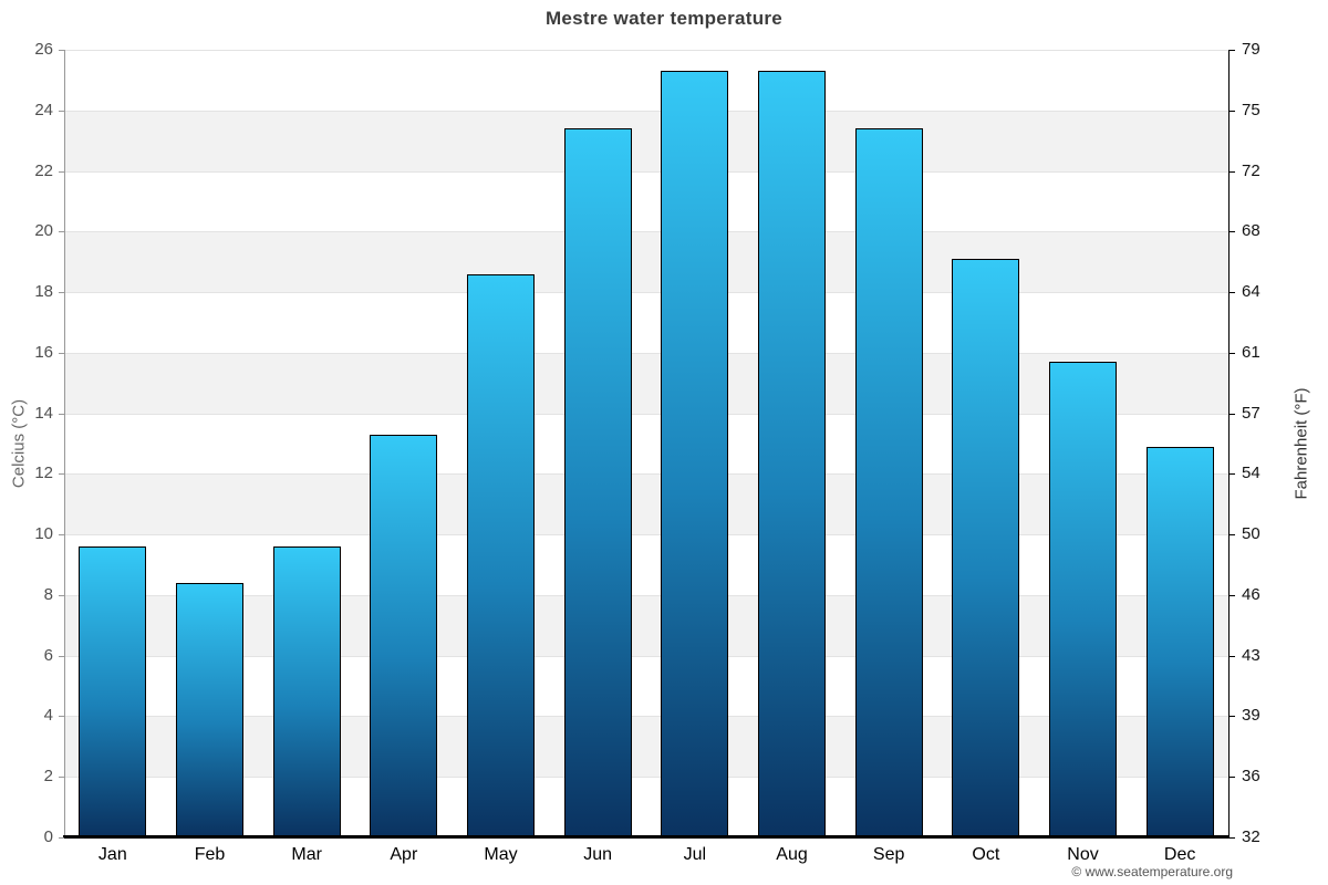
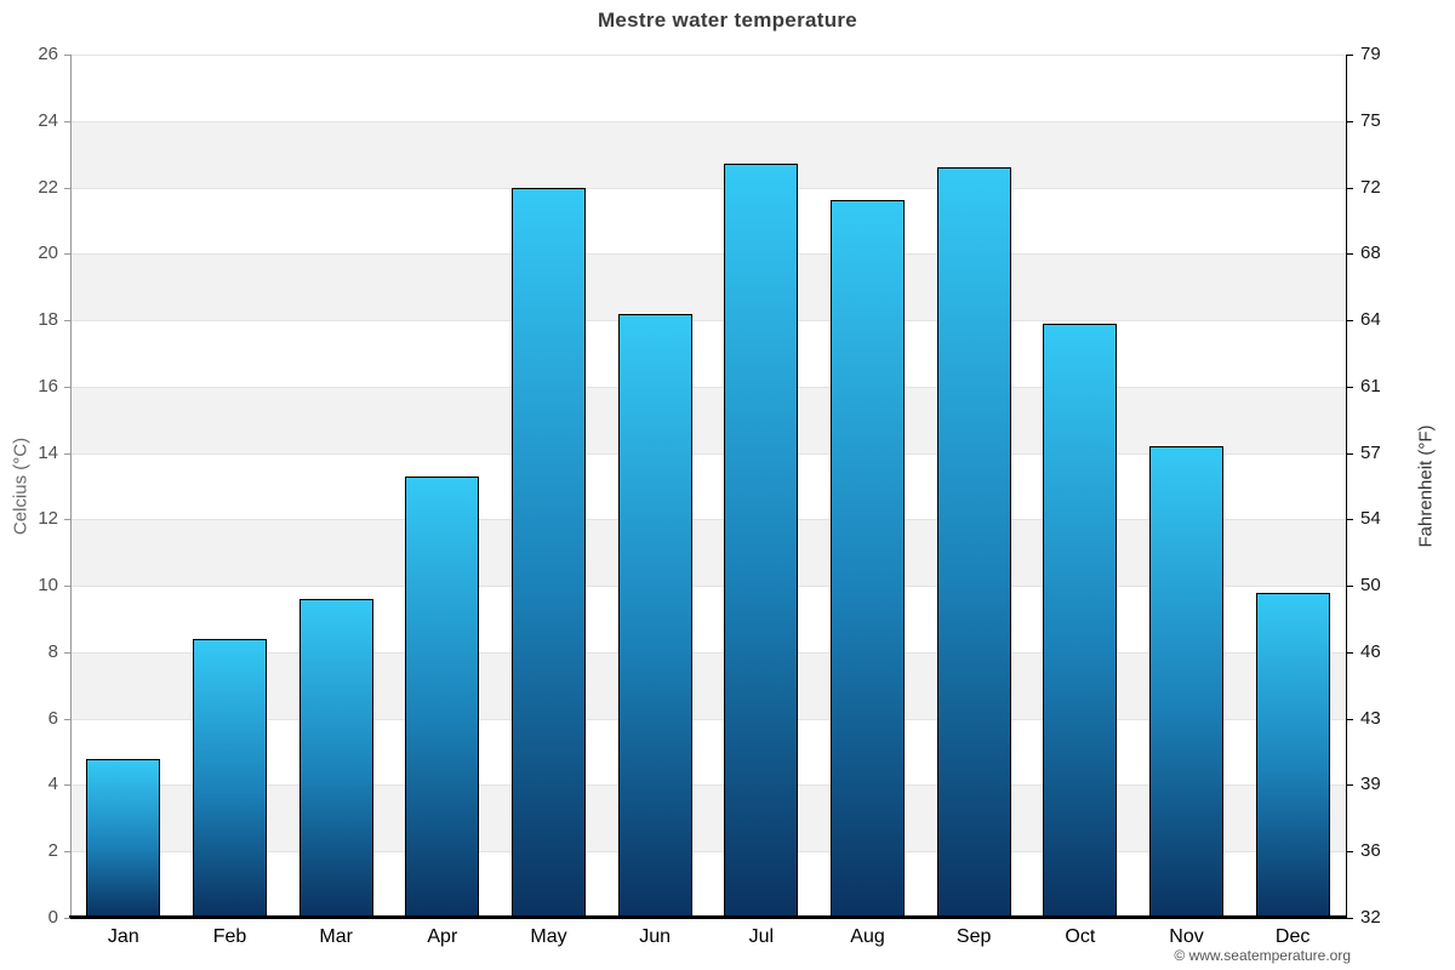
Jan: 9.6 -> 4.8
May: 18.6 -> 22.0
Jun: 23.4 -> 18.2
Jul: 25.3 -> 22.7
Aug: 25.3 -> 21.6
Sep: 23.4 -> 22.6
Oct: 19.1 -> 17.9
Nov: 15.7 -> 14.2
Dec: 12.9 -> 9.8
